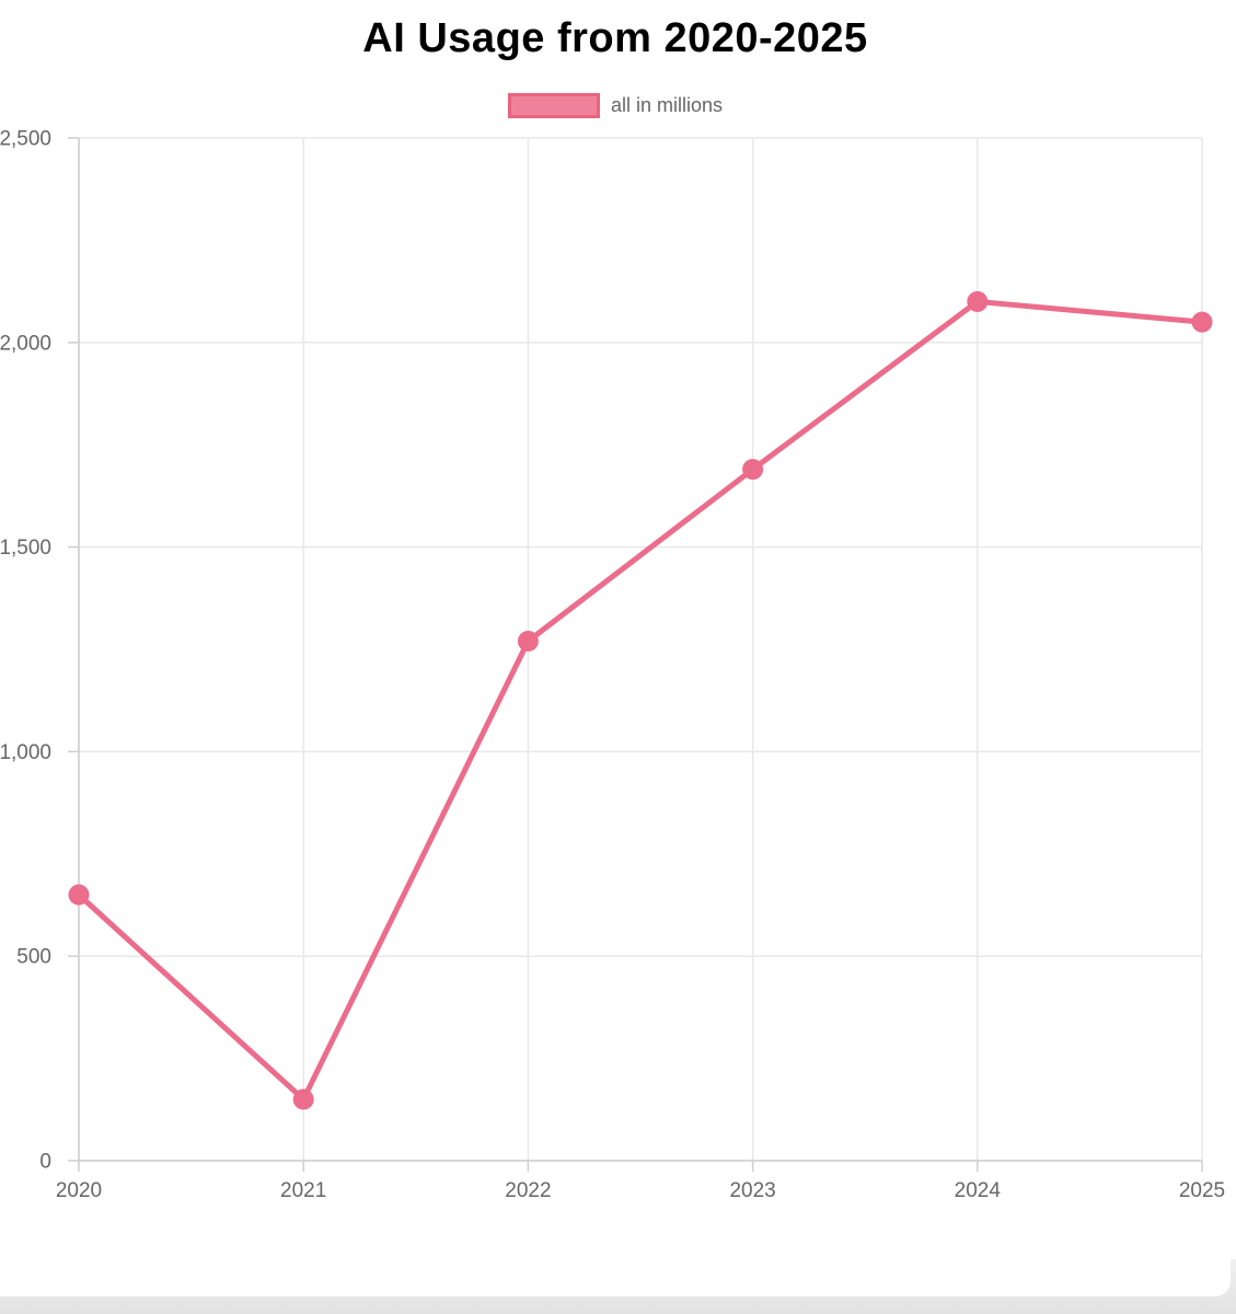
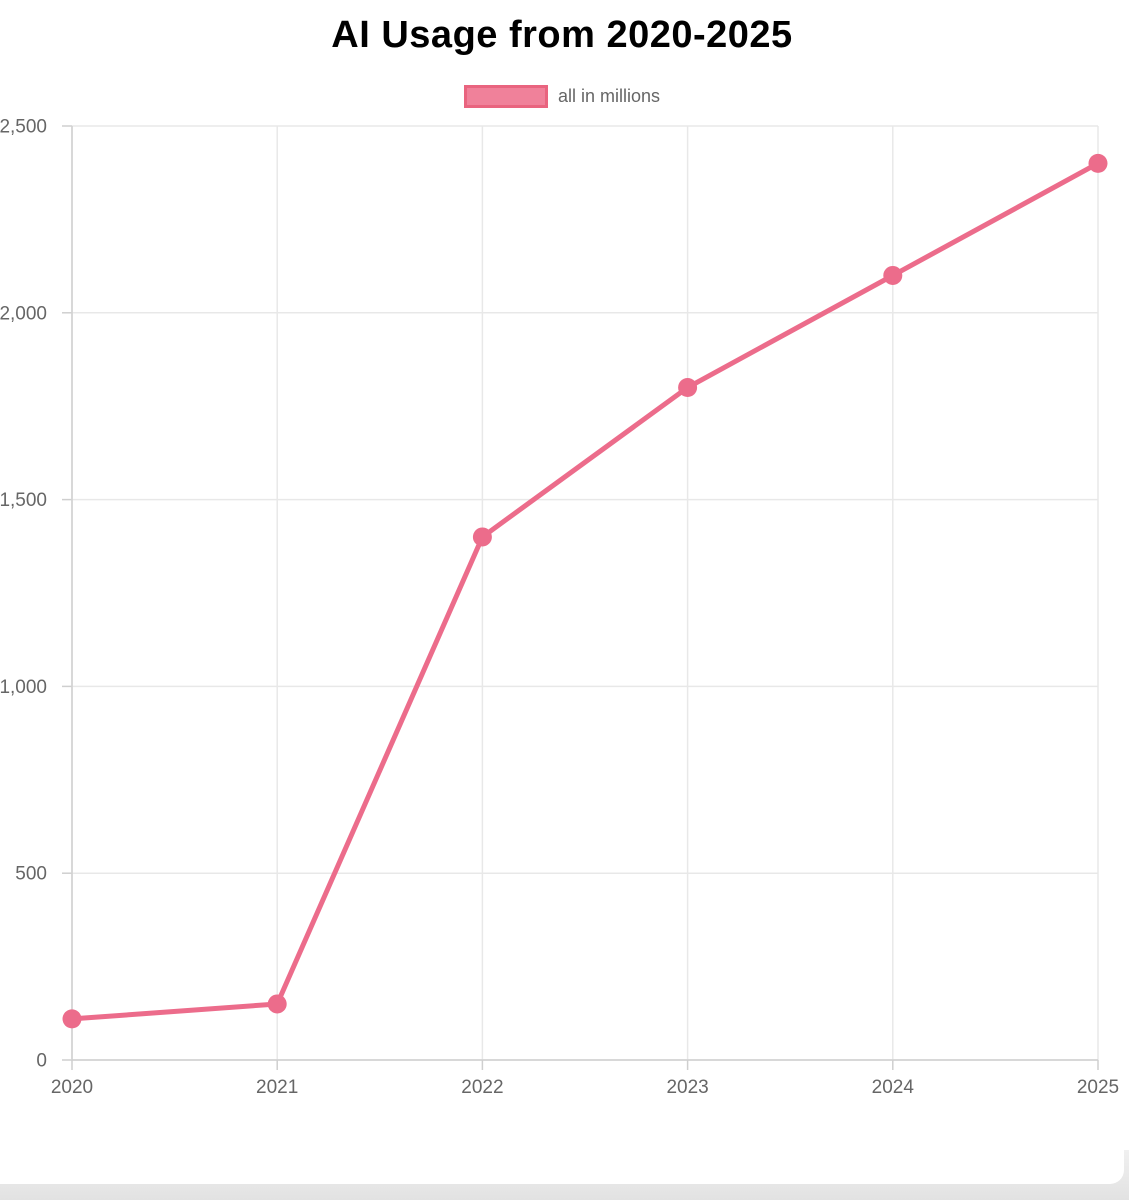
2020: 650 -> 110
2022: 1270 -> 1400
2023: 1690 -> 1800
2025: 2050 -> 2400
